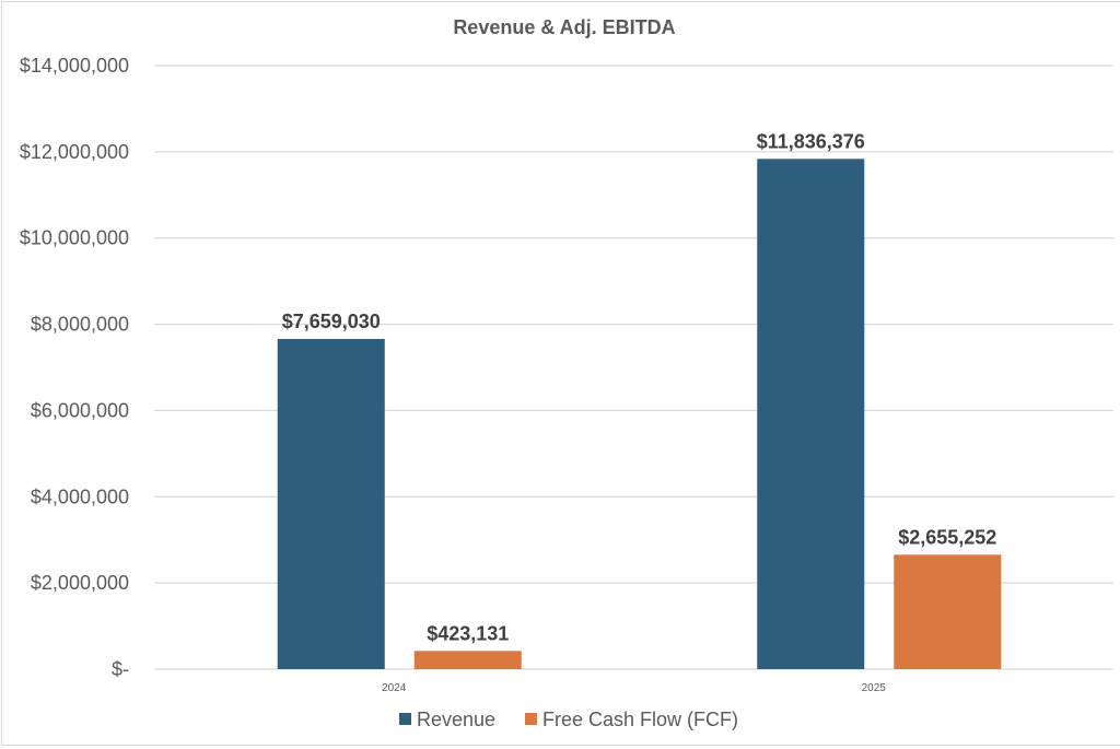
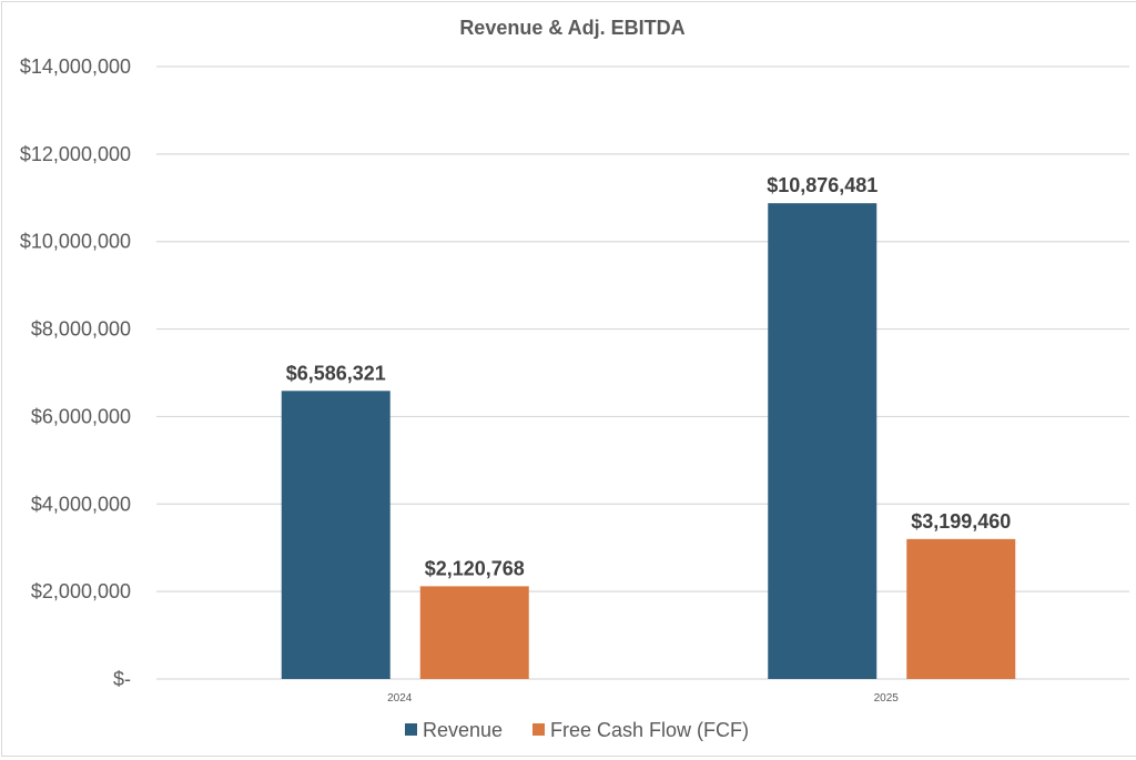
Revenue/2024: $7,659,030 -> $6,586,321
Free Cash Flow (FCF)/2024: $423,131 -> $2,120,768
Revenue/2025: $11,836,376 -> $10,876,481
Free Cash Flow (FCF)/2025: $2,655,252 -> $3,199,460
